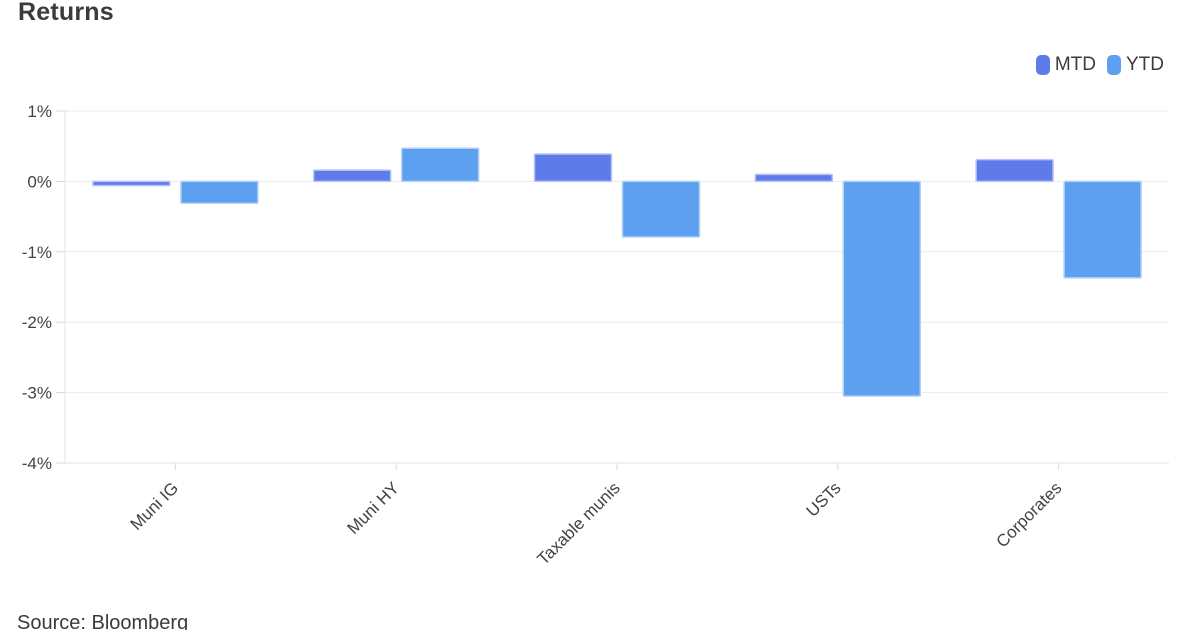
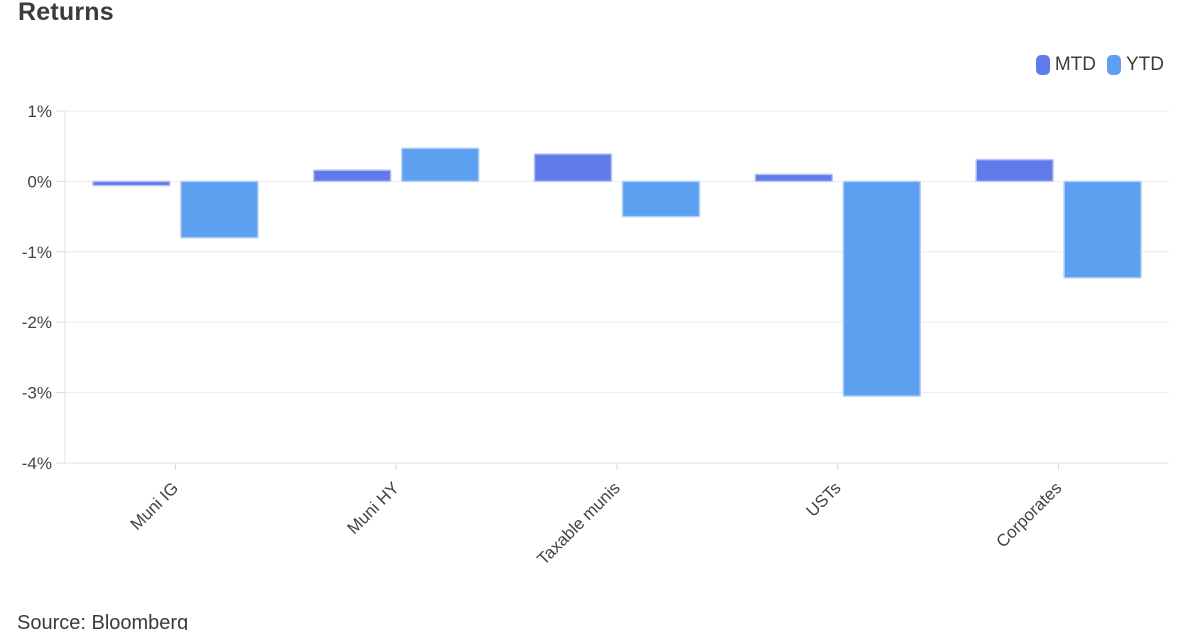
YTD/Muni IG: -0.3% -> -0.8%
YTD/Taxable munis: -0.8% -> -0.5%
